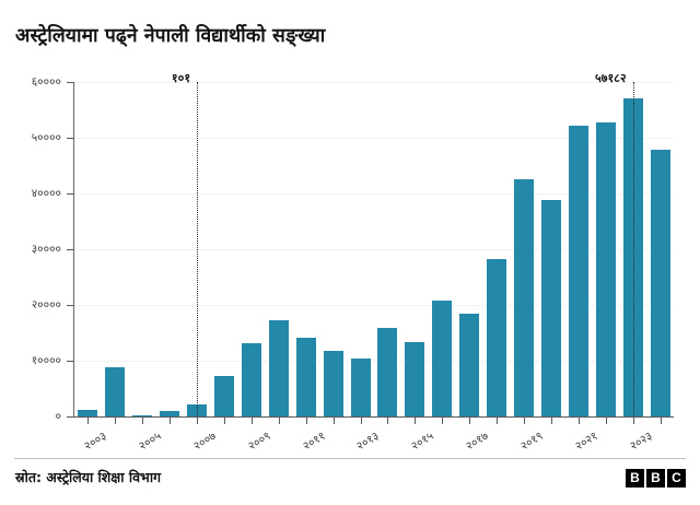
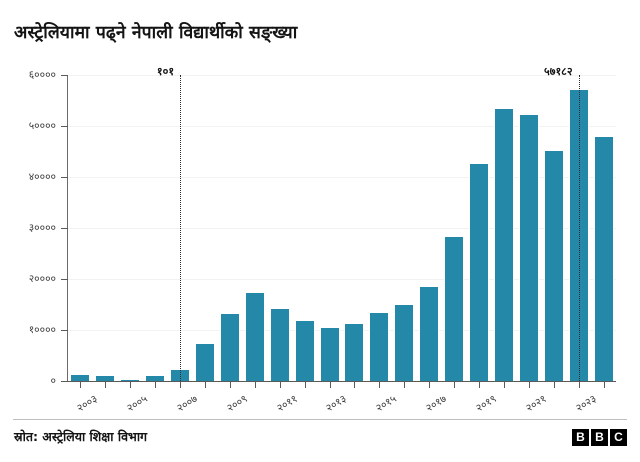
२००३: 9000 -> 1000
२०१३: 16000 -> 11000
२०१५: 21000 -> 15000
२०१९: 39000 -> 54000
२०२१: 53000 -> 45000
